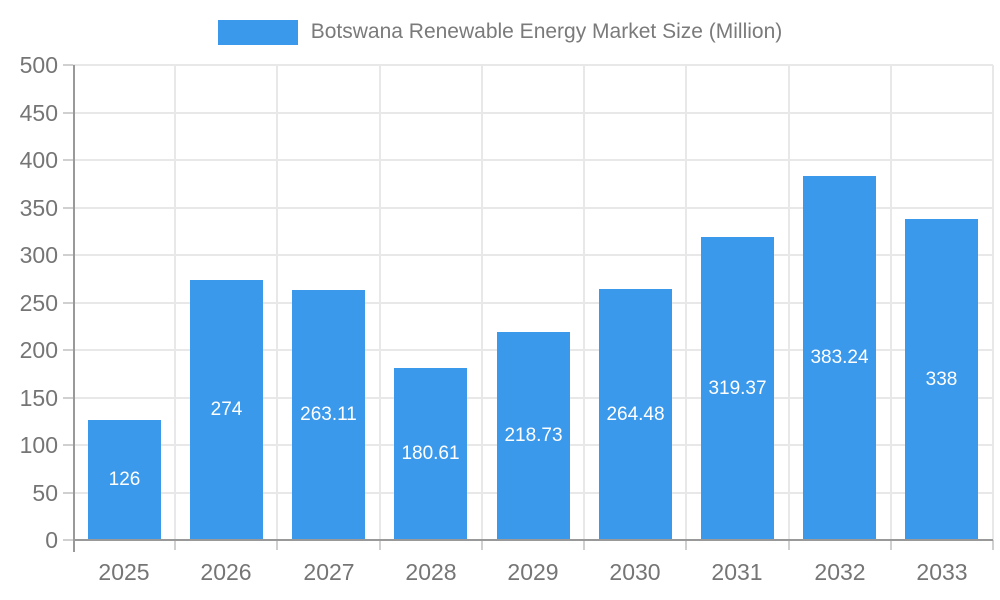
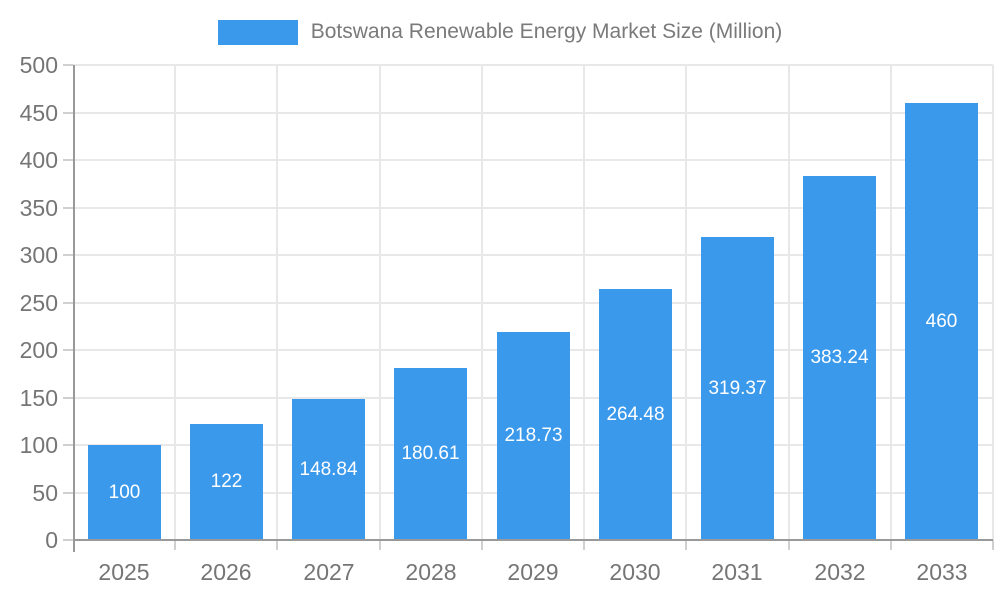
2025: 126 -> 100
2026: 274 -> 122
2027: 263.11 -> 148.84
2033: 338 -> 460
